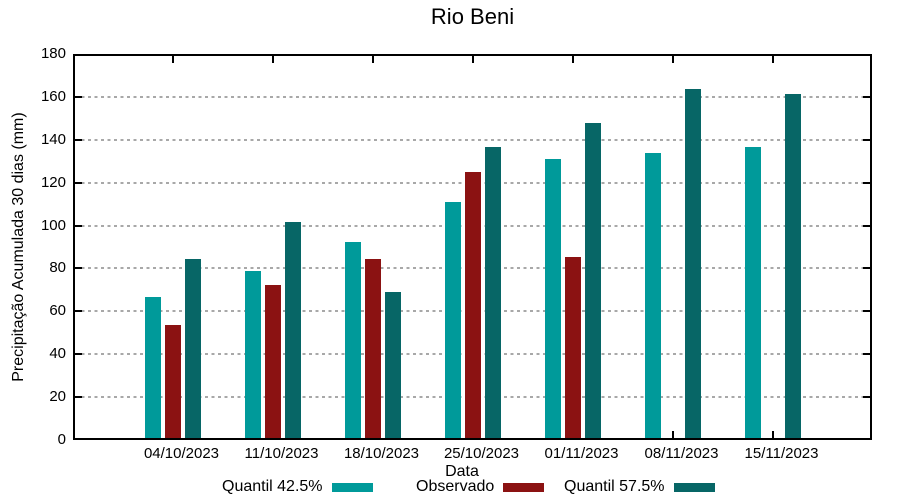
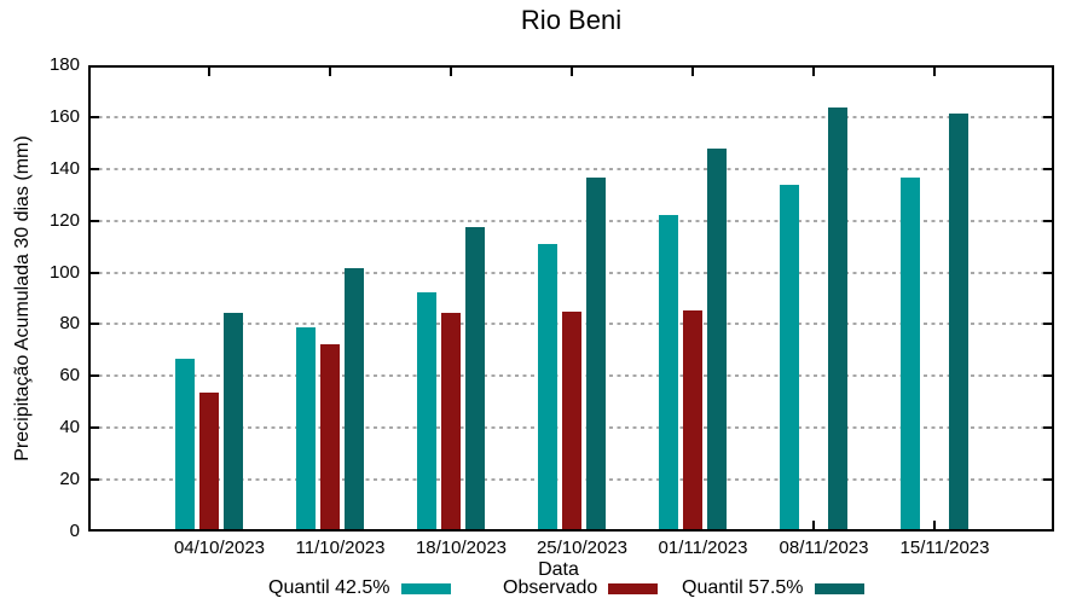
Quantil 57.5%/18/10/2023: 69 -> 118
Observado/25/10/2023: 125 -> 85
Quantil 42.5%/01/11/2023: 131 -> 122
